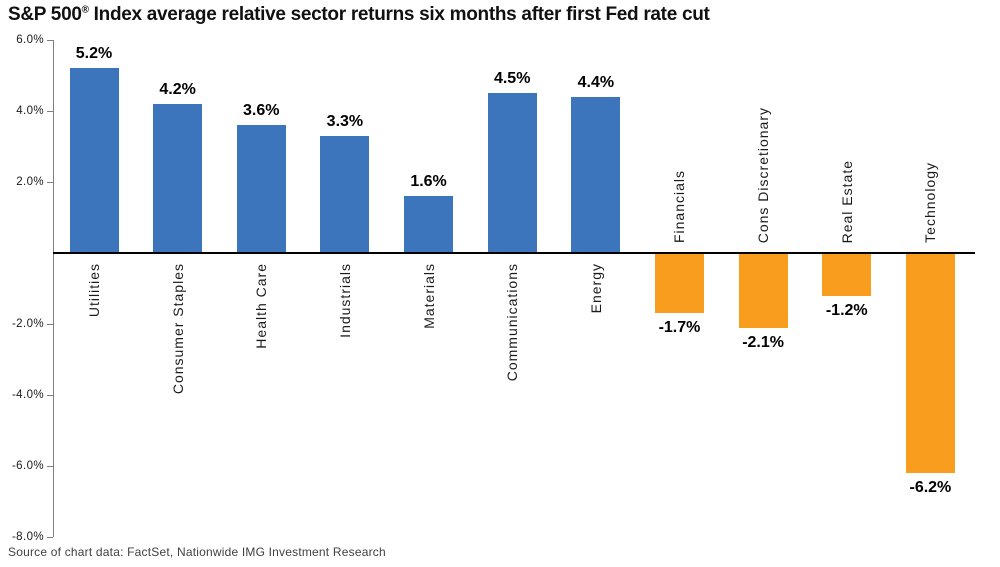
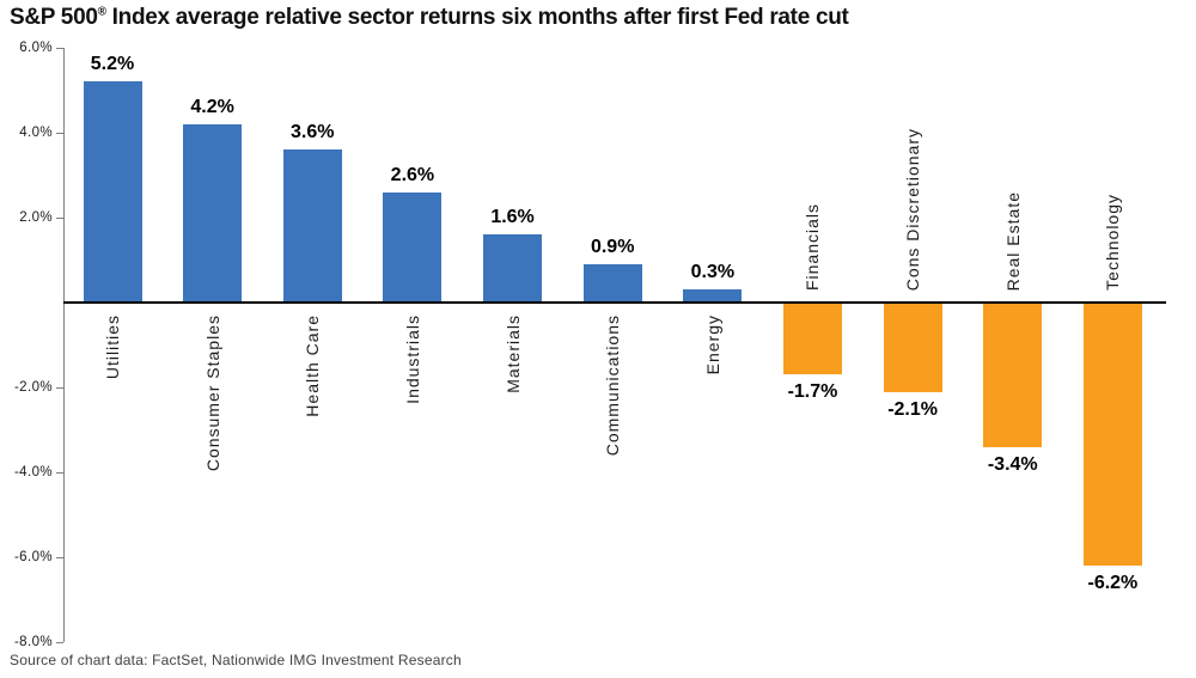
Industrials: 3.3% -> 2.6%
Communications: 4.5% -> 0.9%
Energy: 4.4% -> 0.3%
Real Estate: -1.2% -> -3.4%
